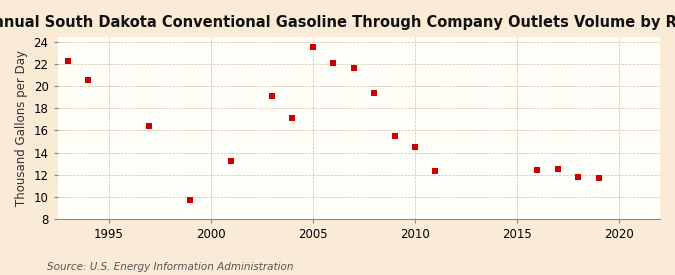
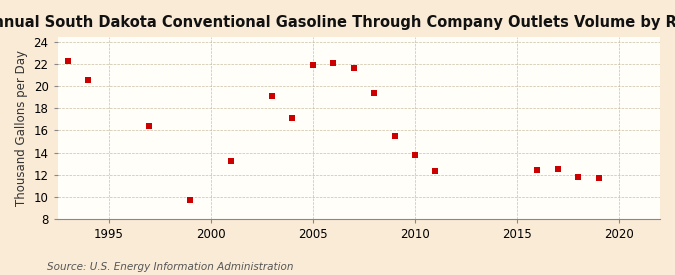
2005: 23.6 -> 21.9
2010: 14.5 -> 13.8
